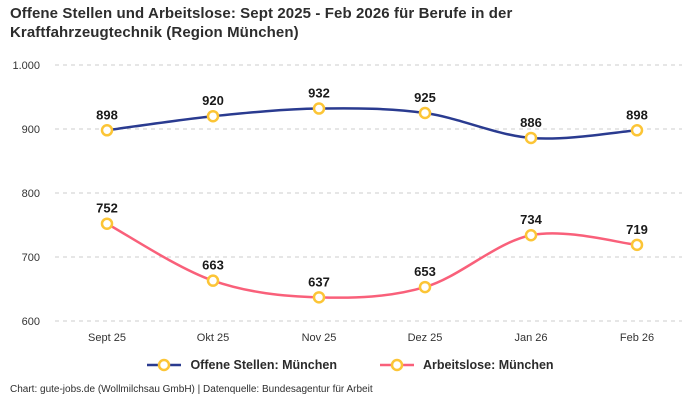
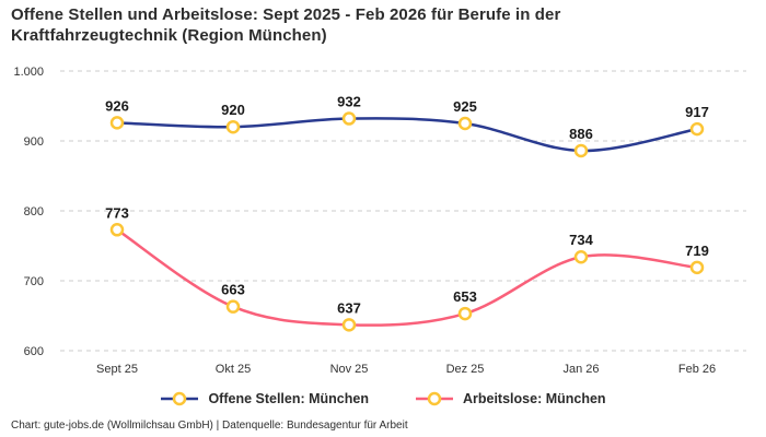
Offene Stellen: München/Sept 25: 898 -> 926
Arbeitslose: München/Sept 25: 752 -> 773
Offene Stellen: München/Feb 26: 898 -> 917
